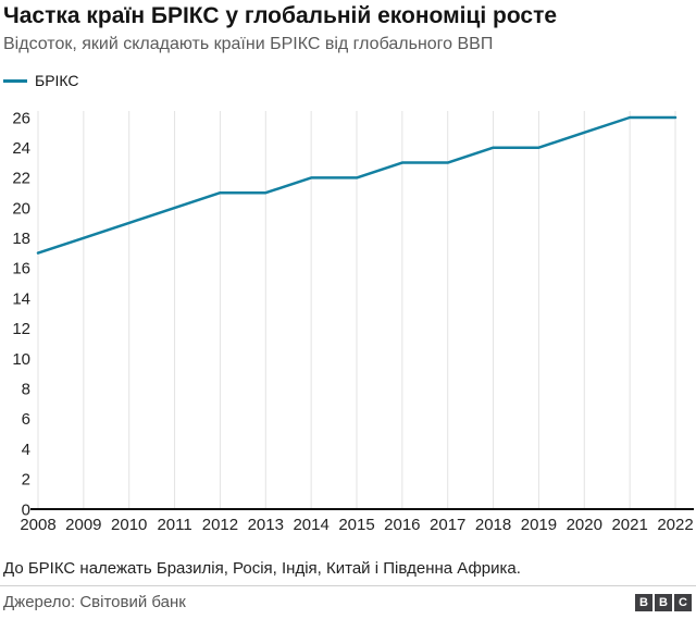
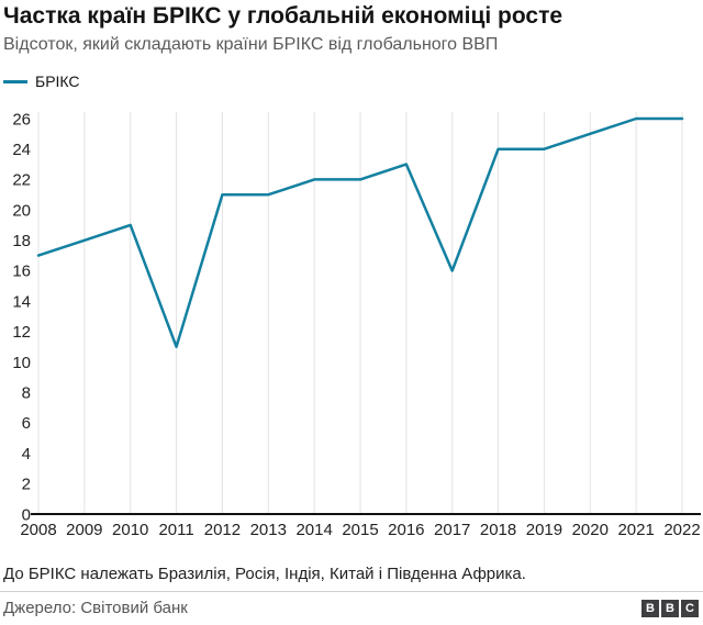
2011: 20 -> 11
2017: 23 -> 16
